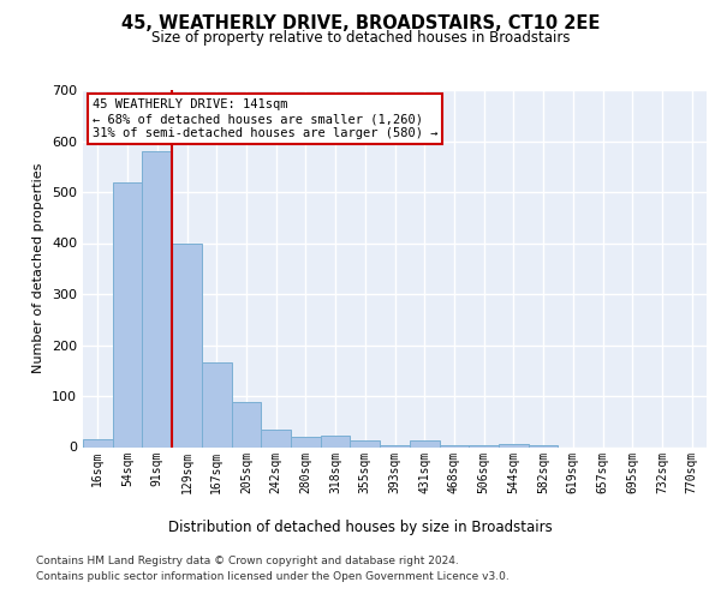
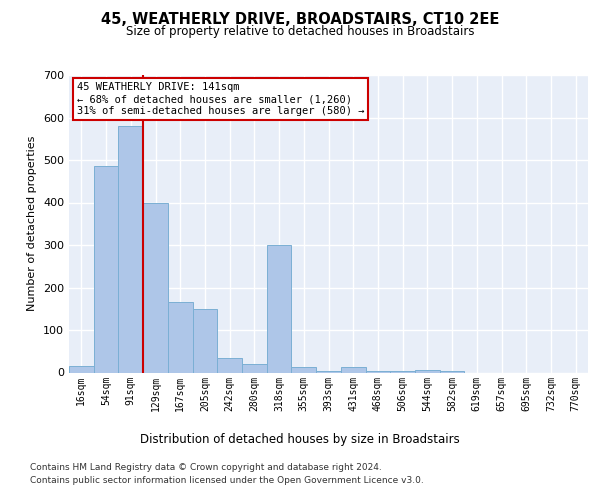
54sqm: 520 -> 485
205sqm: 88 -> 150
318sqm: 22 -> 300
